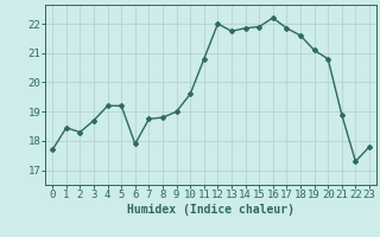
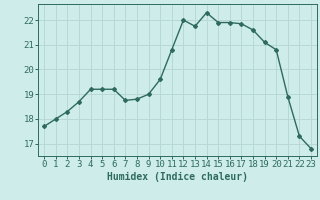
1: 18.45 -> 18.00
6: 17.90 -> 19.20
14: 21.85 -> 22.30
16: 22.20 -> 21.90
23: 17.80 -> 16.80
